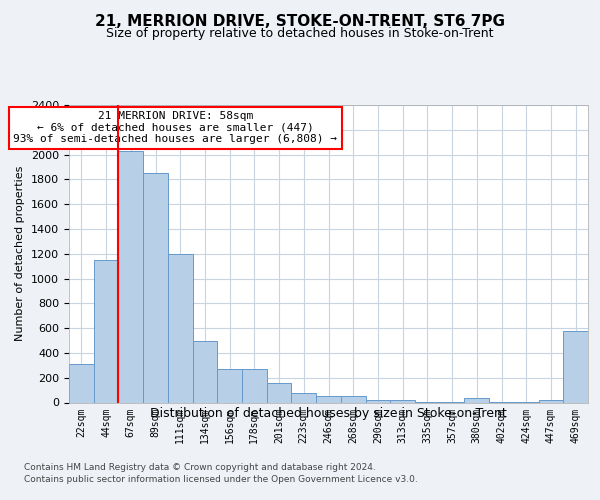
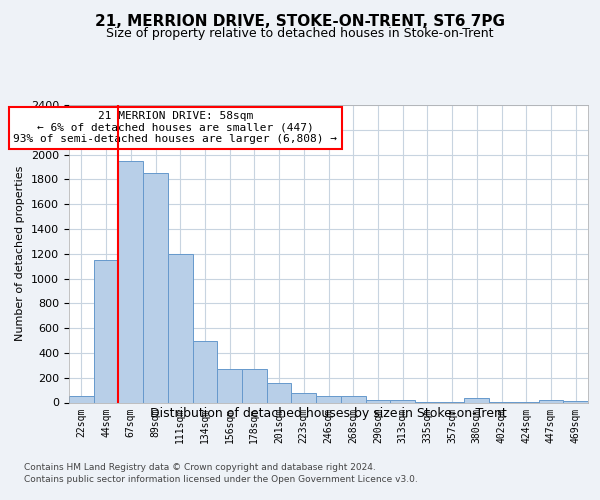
22sqm: 310 -> 50
67sqm: 2030 -> 1950
469sqm: 580 -> 20
